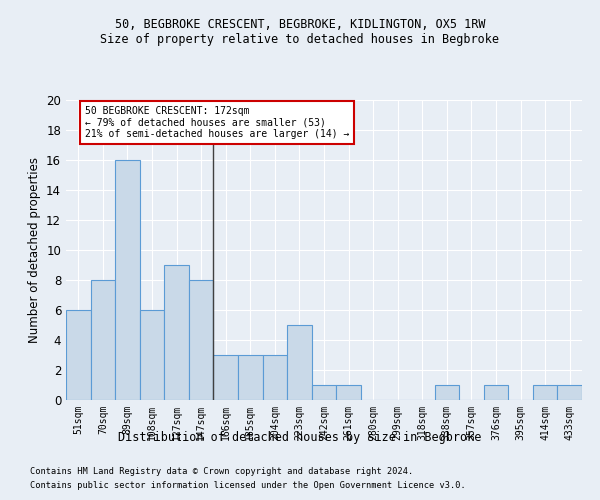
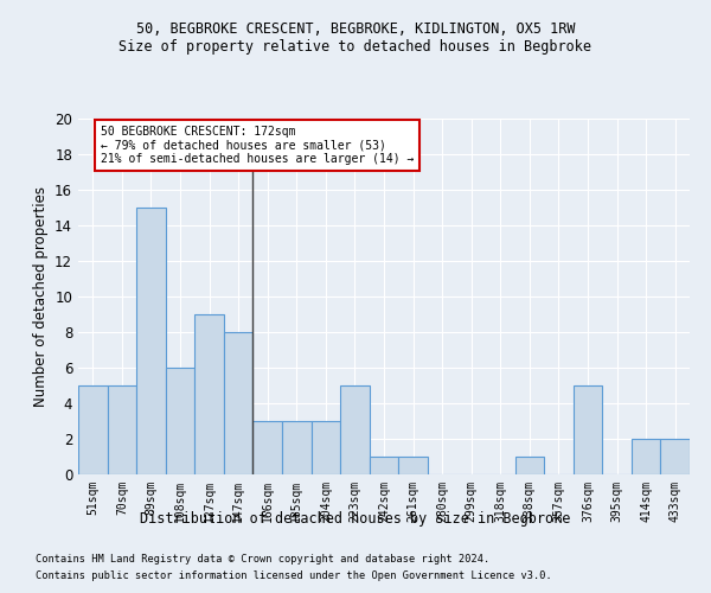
51sqm: 6 -> 5
70sqm: 8 -> 5
89sqm: 16 -> 15
376sqm: 1 -> 5
414sqm: 1 -> 2
433sqm: 1 -> 2
